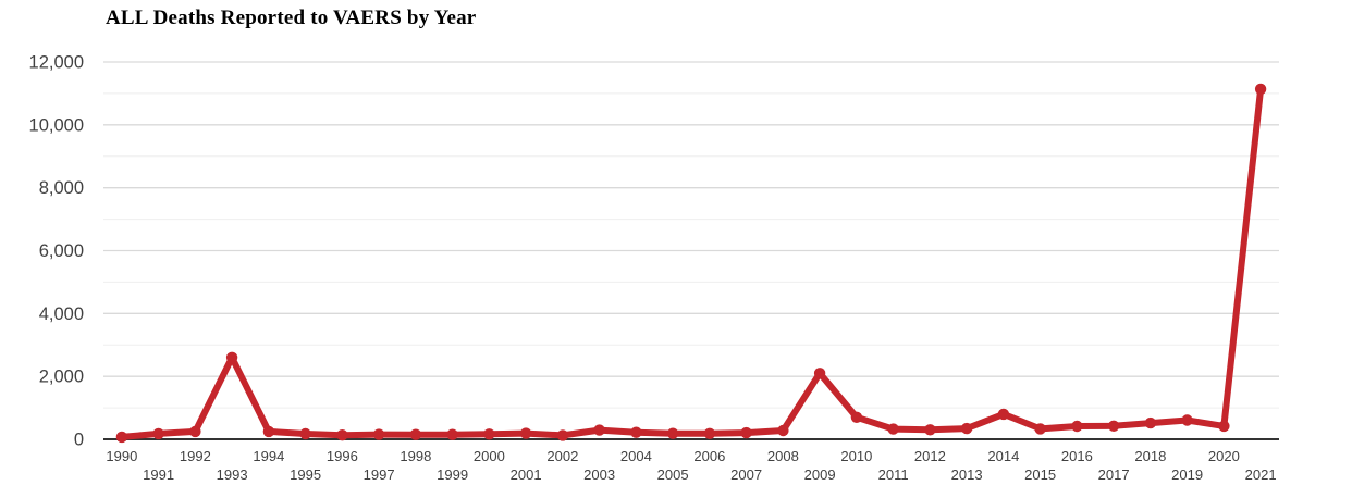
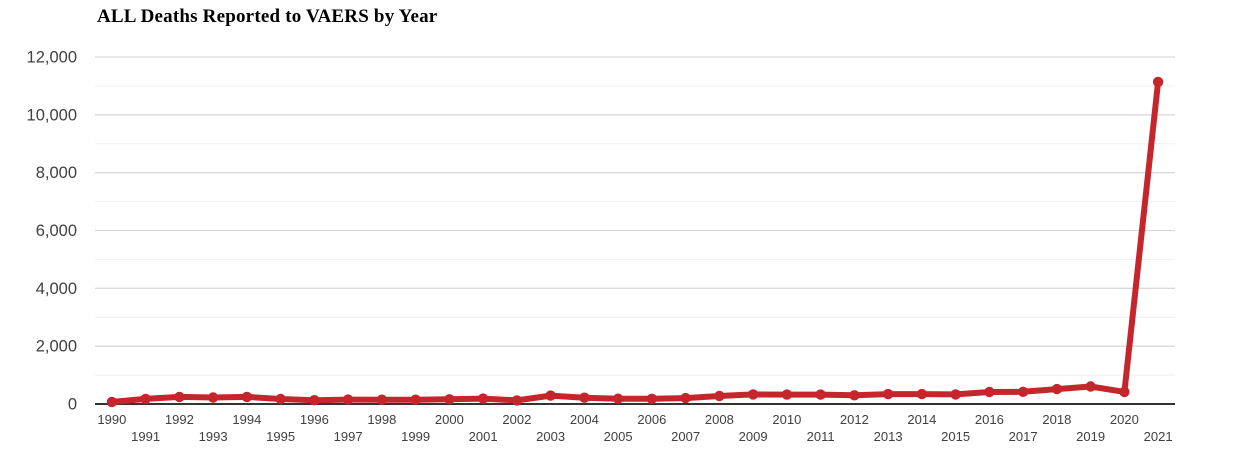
1993: 2600 -> 200
2009: 2100 -> 300
2010: 700 -> 300
2014: 800 -> 300
